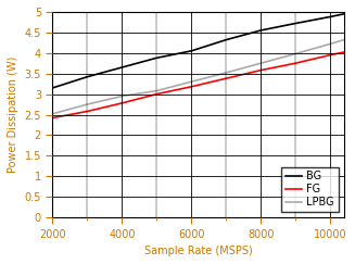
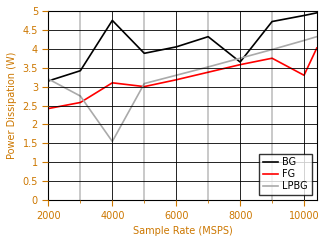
LPBG/2000: 2.52 -> 3.20
BG/4000: 3.65 -> 4.75
FG/4000: 2.78 -> 3.10
LPBG/4000: 2.95 -> 1.55
BG/8000: 4.55 -> 3.65
FG/10000: 3.95 -> 3.30
